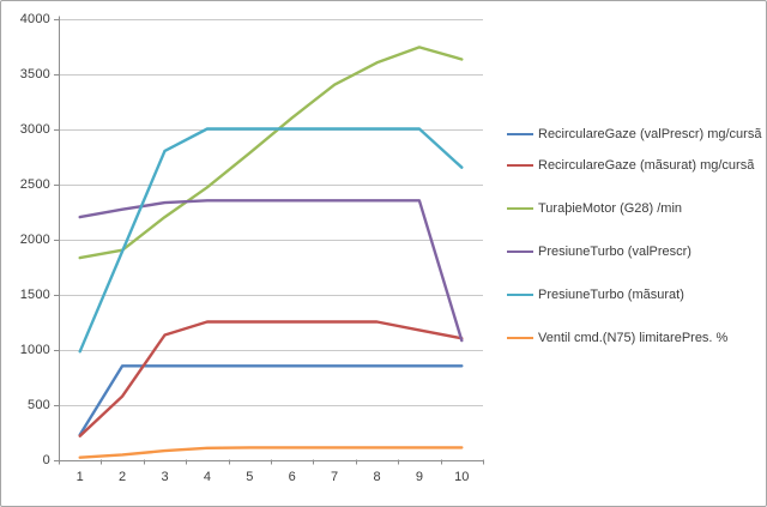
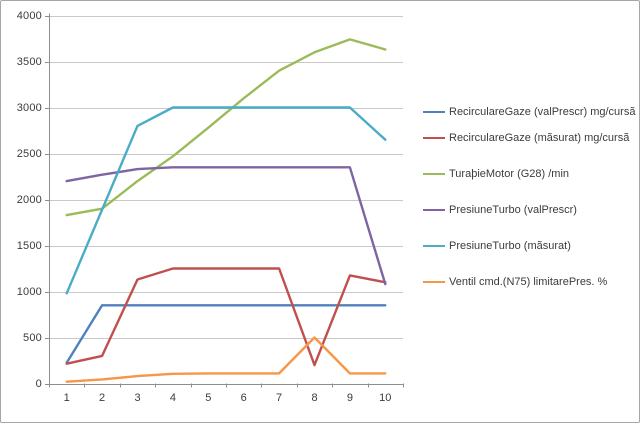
RecirculareGaze (mãsurat) mg/cursã/2: 600 -> 300
RecirculareGaze (mãsurat) mg/cursã/8: 1200 -> 200
Ventil cmd.(N75) limitarePres. %/8: 100 -> 500
